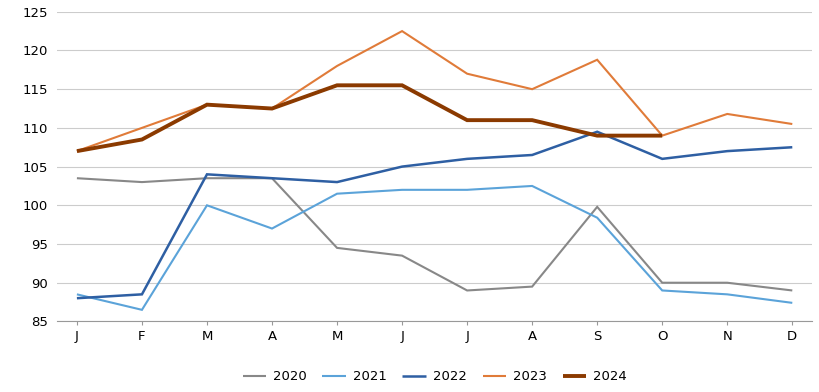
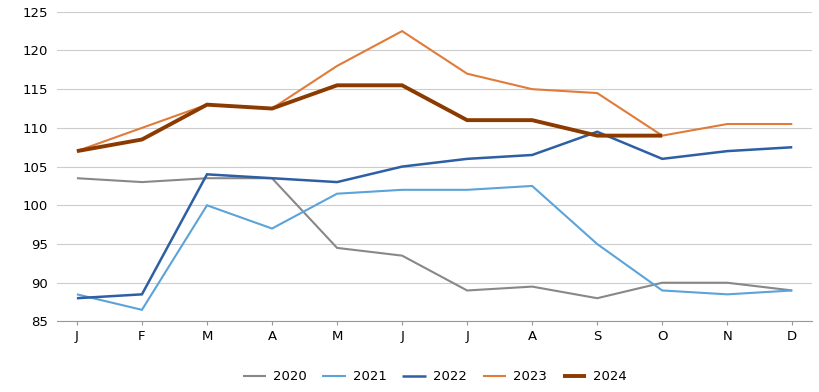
2020/S: 99.8 -> 88.0
2021/S: 98.4 -> 95.0
2023/S: 118.8 -> 114.5
2023/N: 111.8 -> 110.5
2021/D: 87.4 -> 89.0
